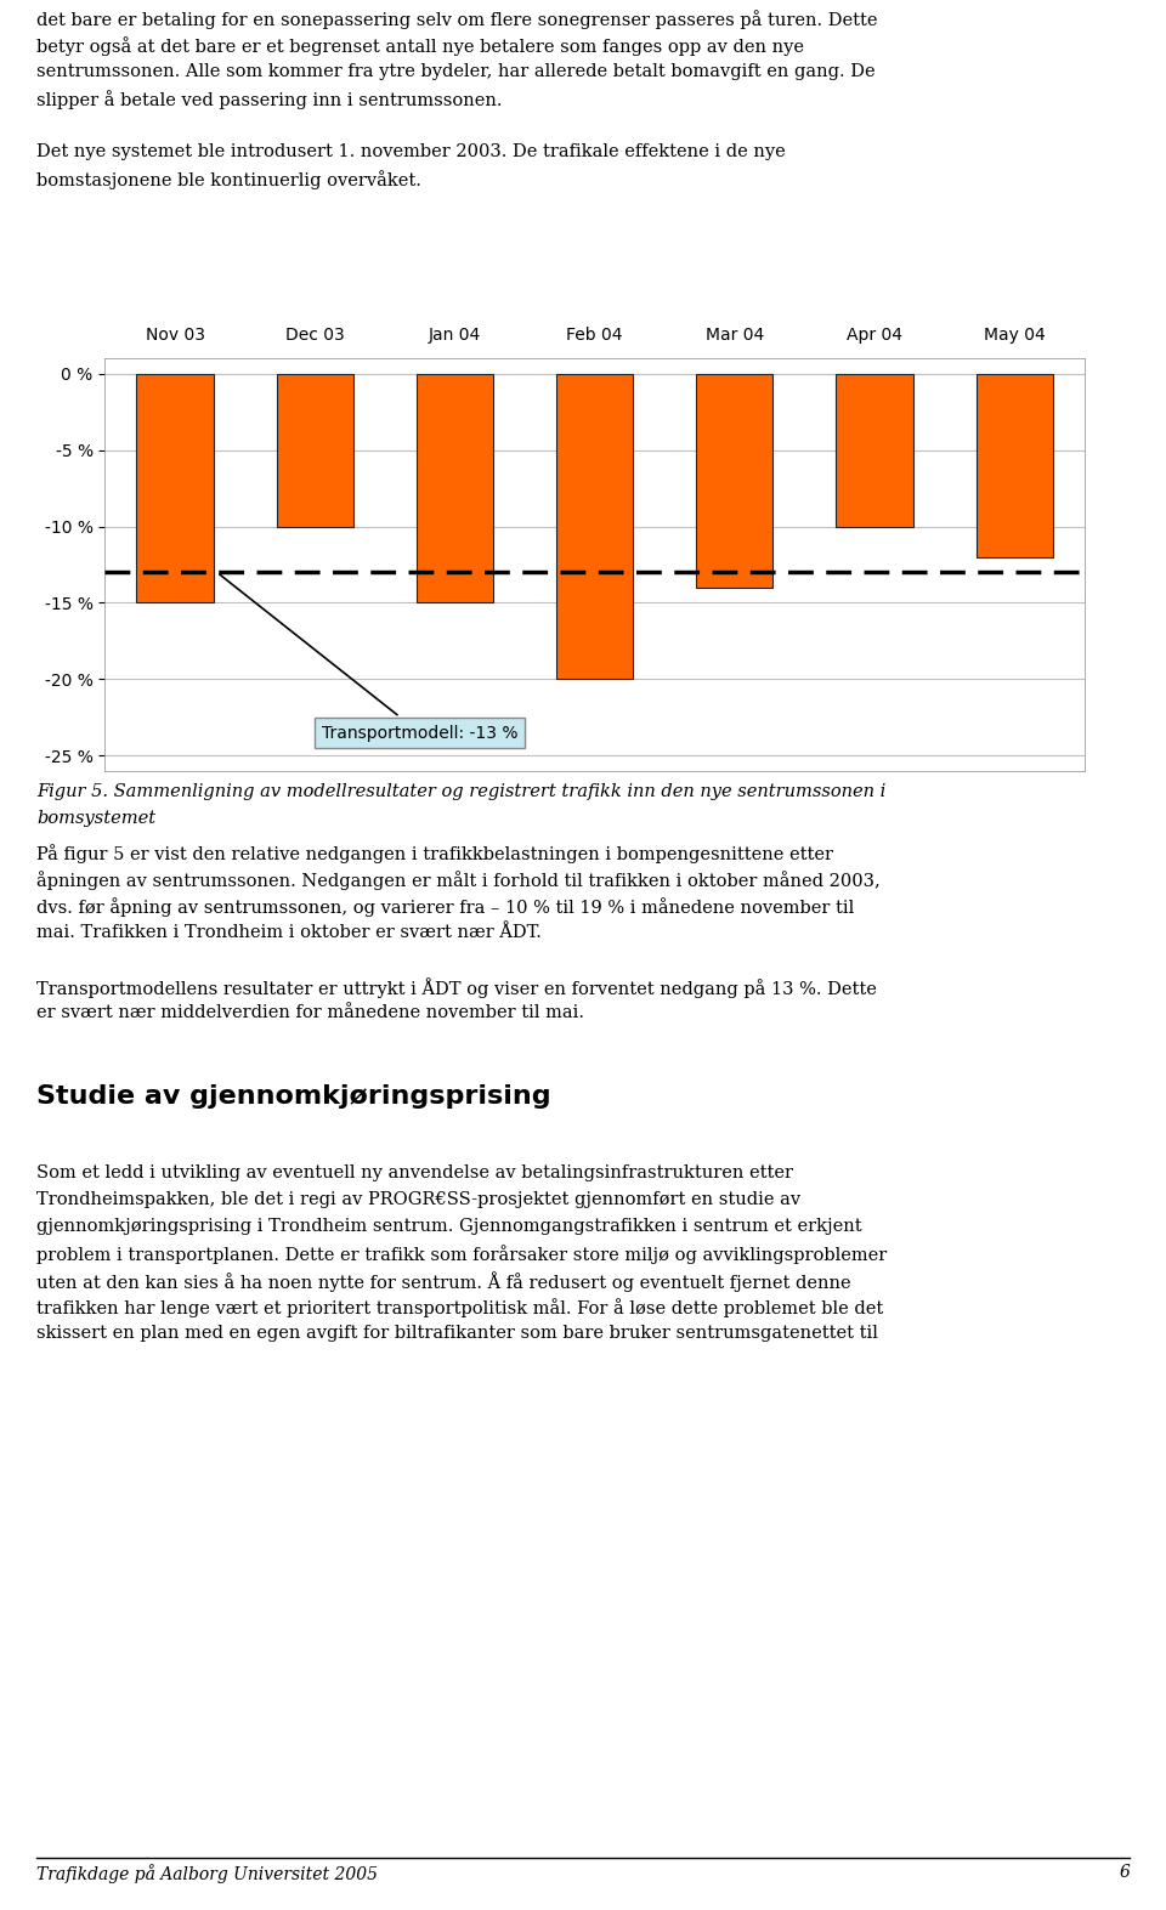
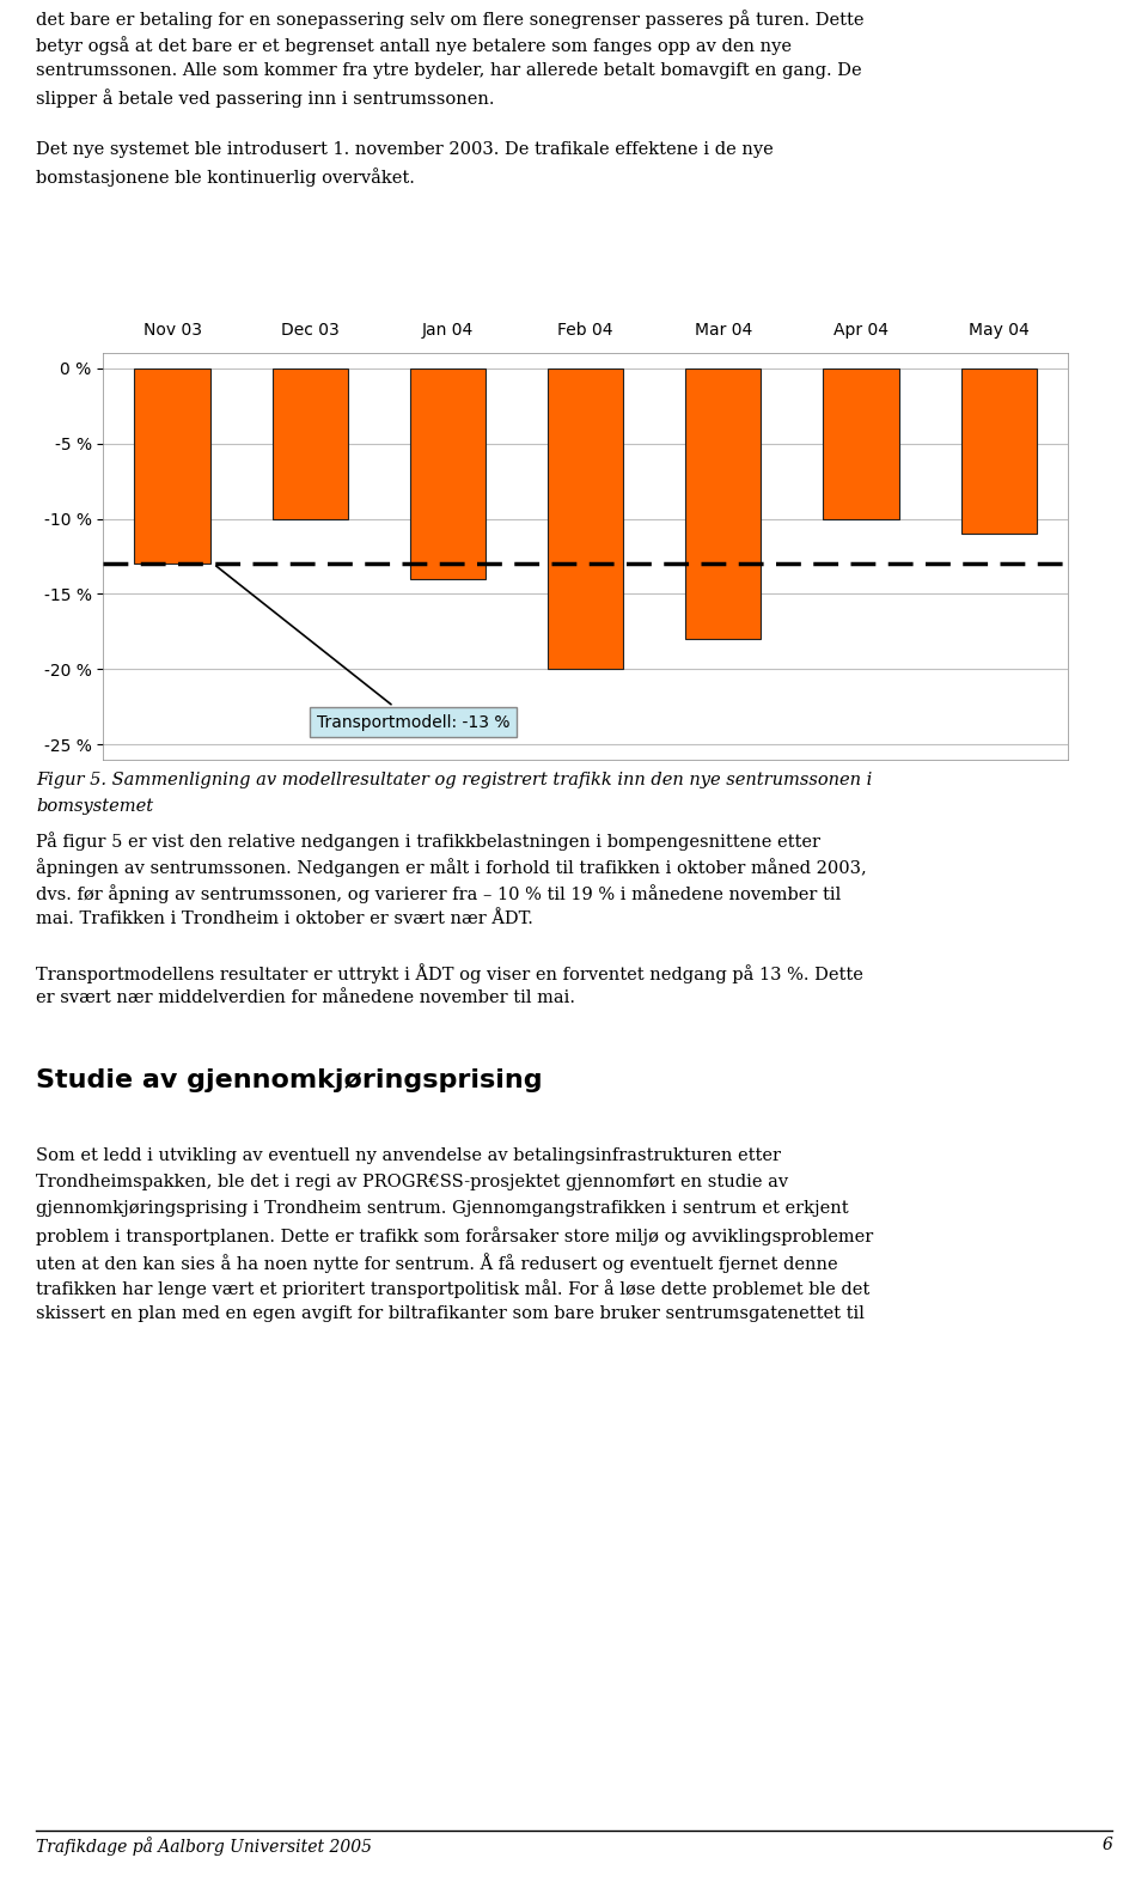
Nov 03: -15 % -> -13 %
Jan 04: -15 % -> -14 %
Mar 04: -14 % -> -18 %
May 04: -12 % -> -11 %
